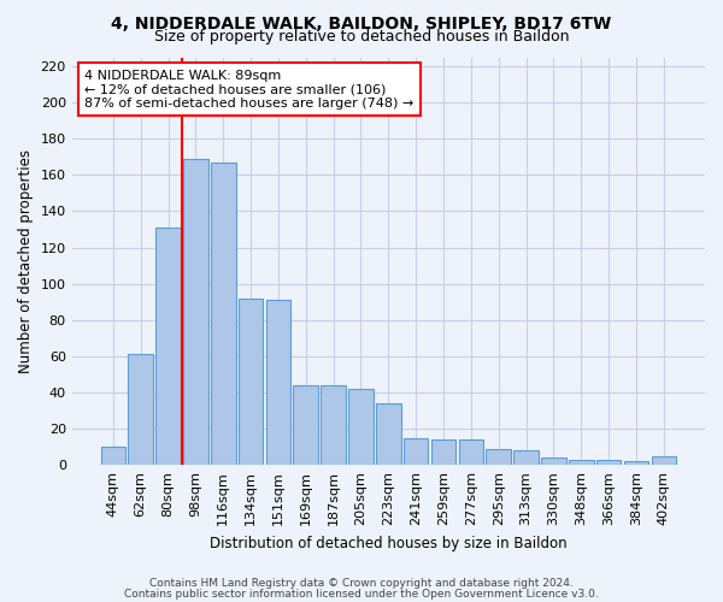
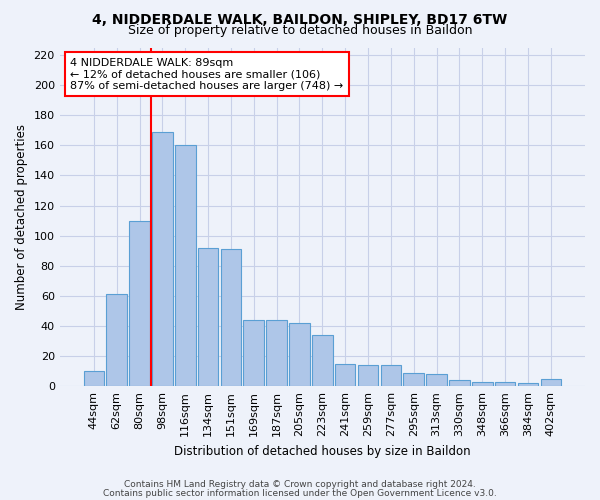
80sqm: 131 -> 110
116sqm: 167 -> 160
